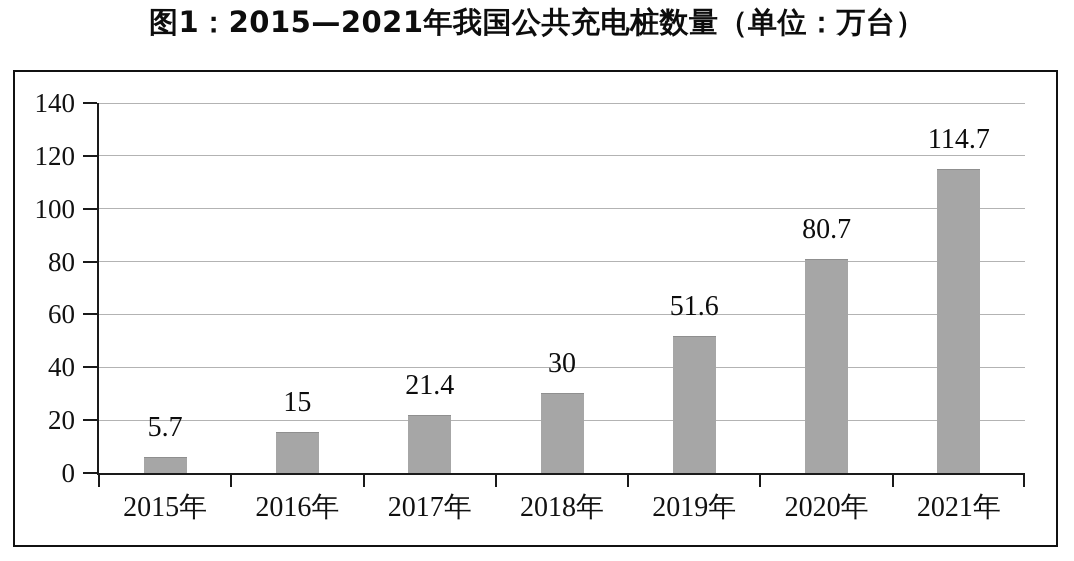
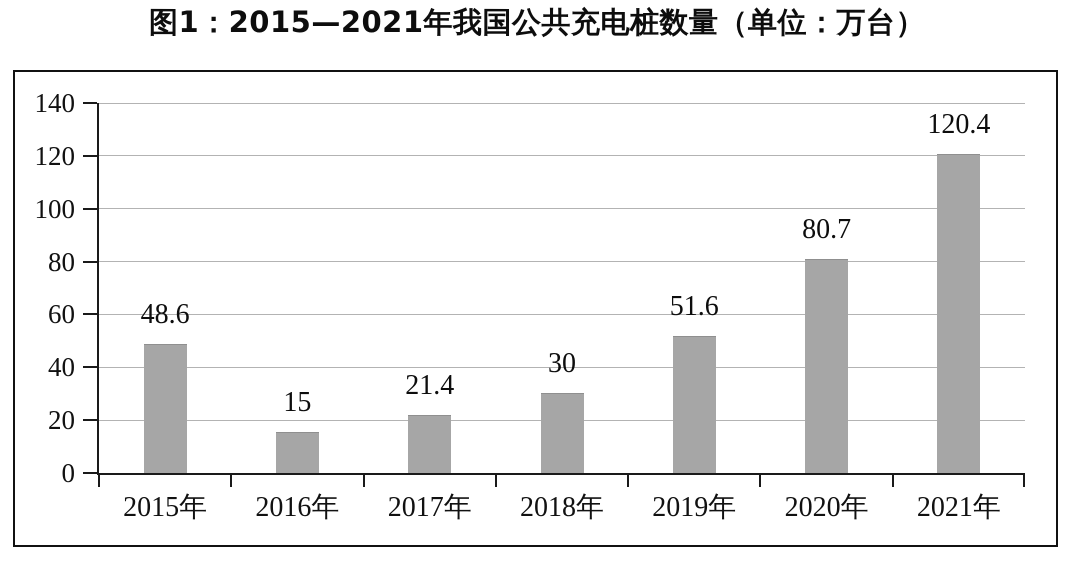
2015年: 5.7 -> 48.6
2021年: 114.7 -> 120.4
